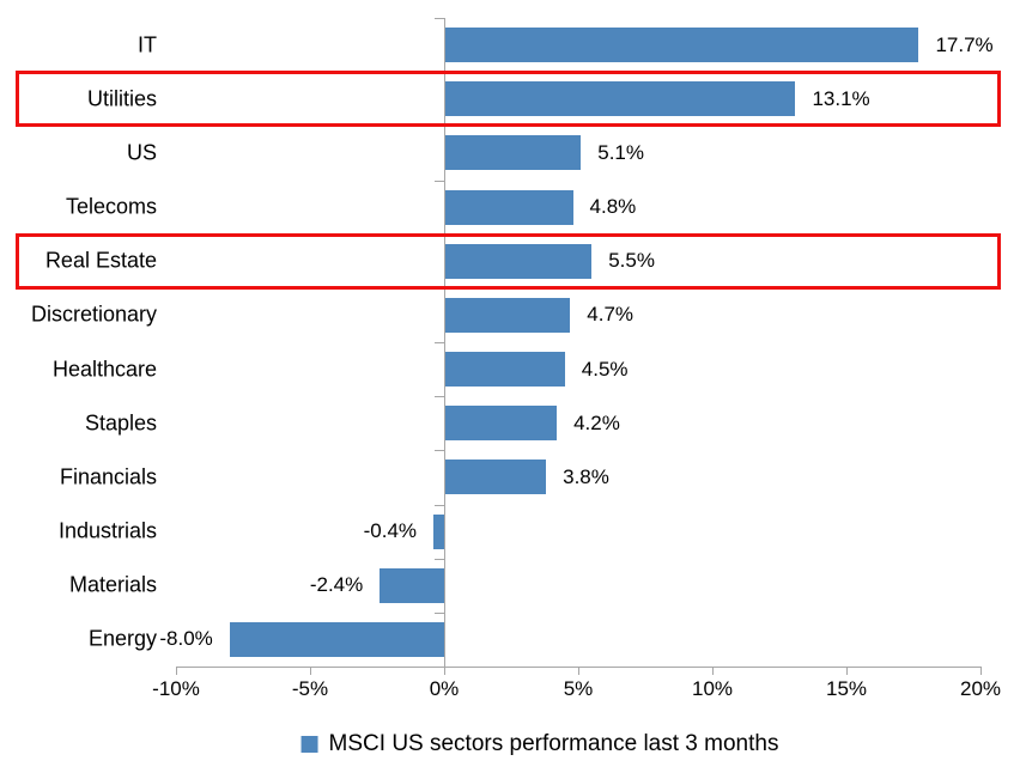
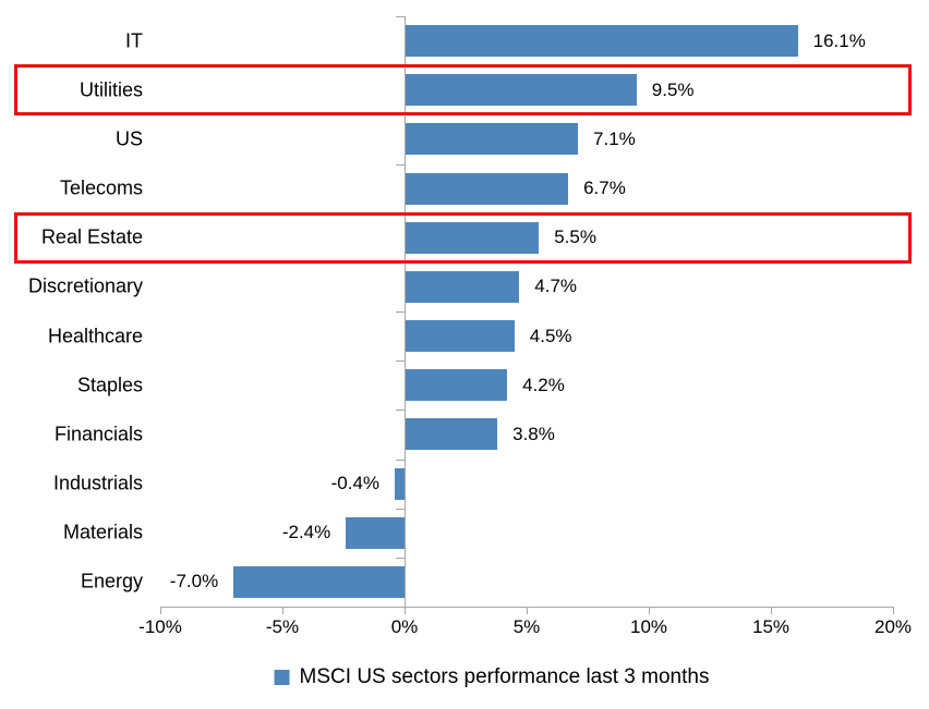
IT: 17.7% -> 16.1%
Utilities: 13.1% -> 9.5%
US: 5.1% -> 7.1%
Telecoms: 4.8% -> 6.7%
Energy: -8.0% -> -7.0%
